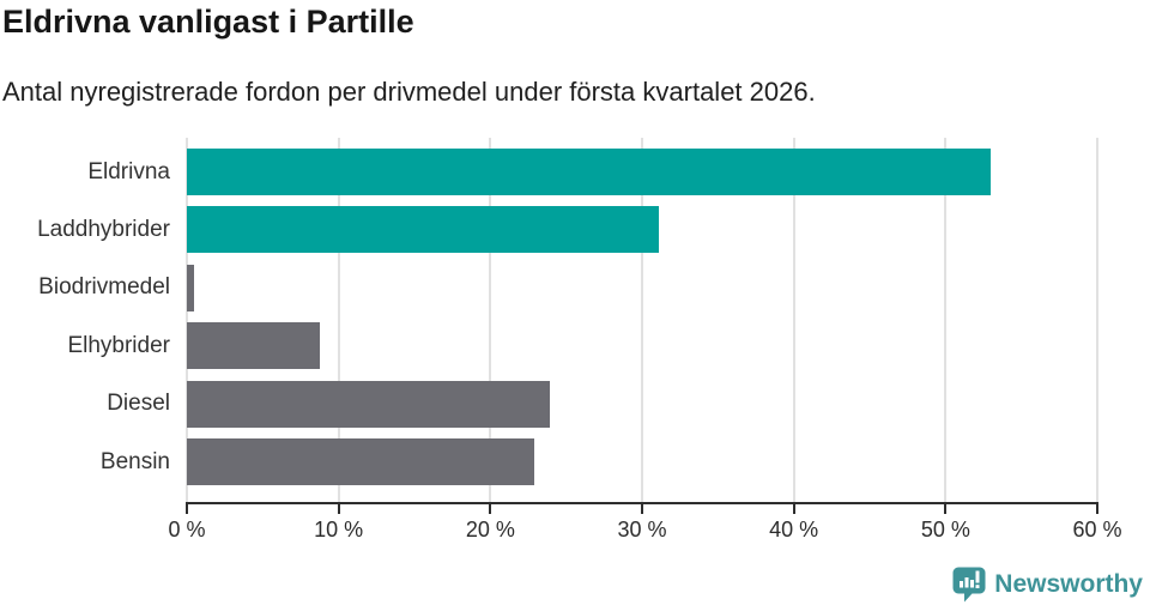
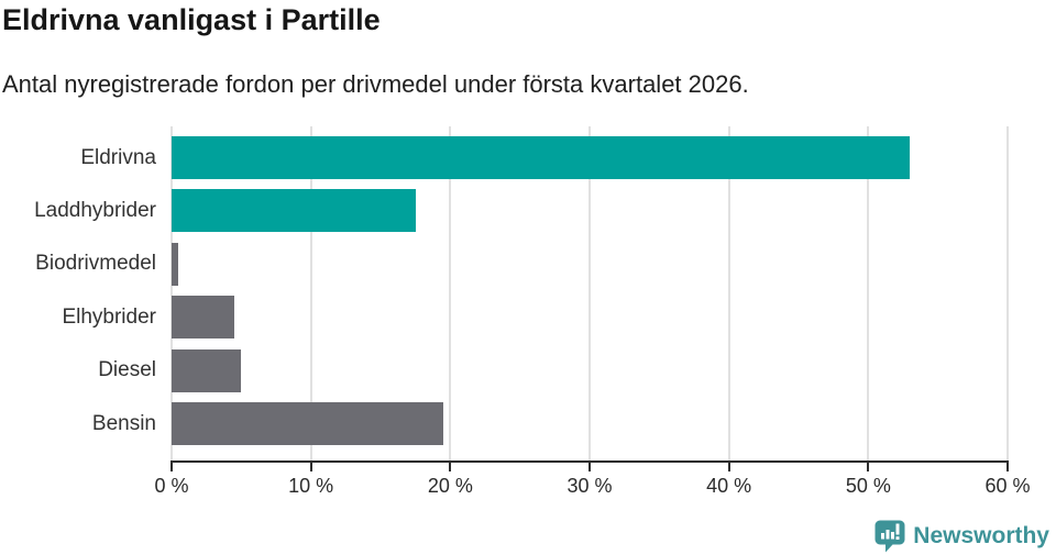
Laddhybrider: 31.1% -> 17.5%
Elhybrider: 8.8% -> 4.5%
Diesel: 23.9% -> 5.0%
Bensin: 22.9% -> 19.5%
